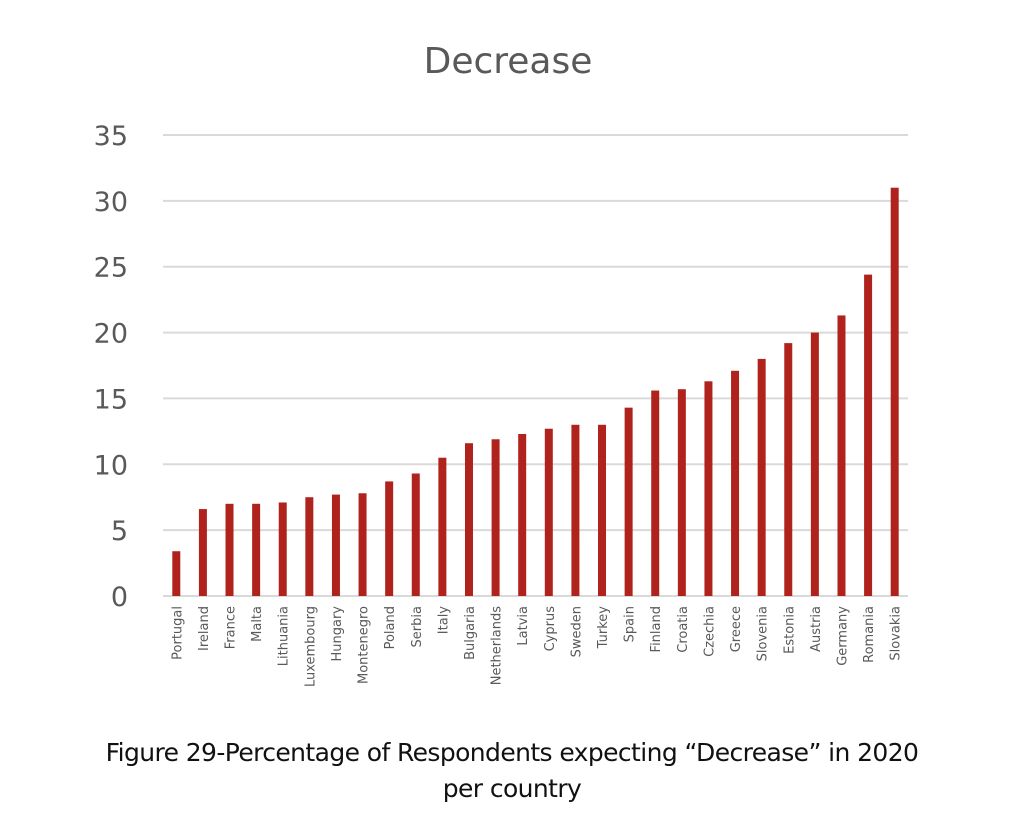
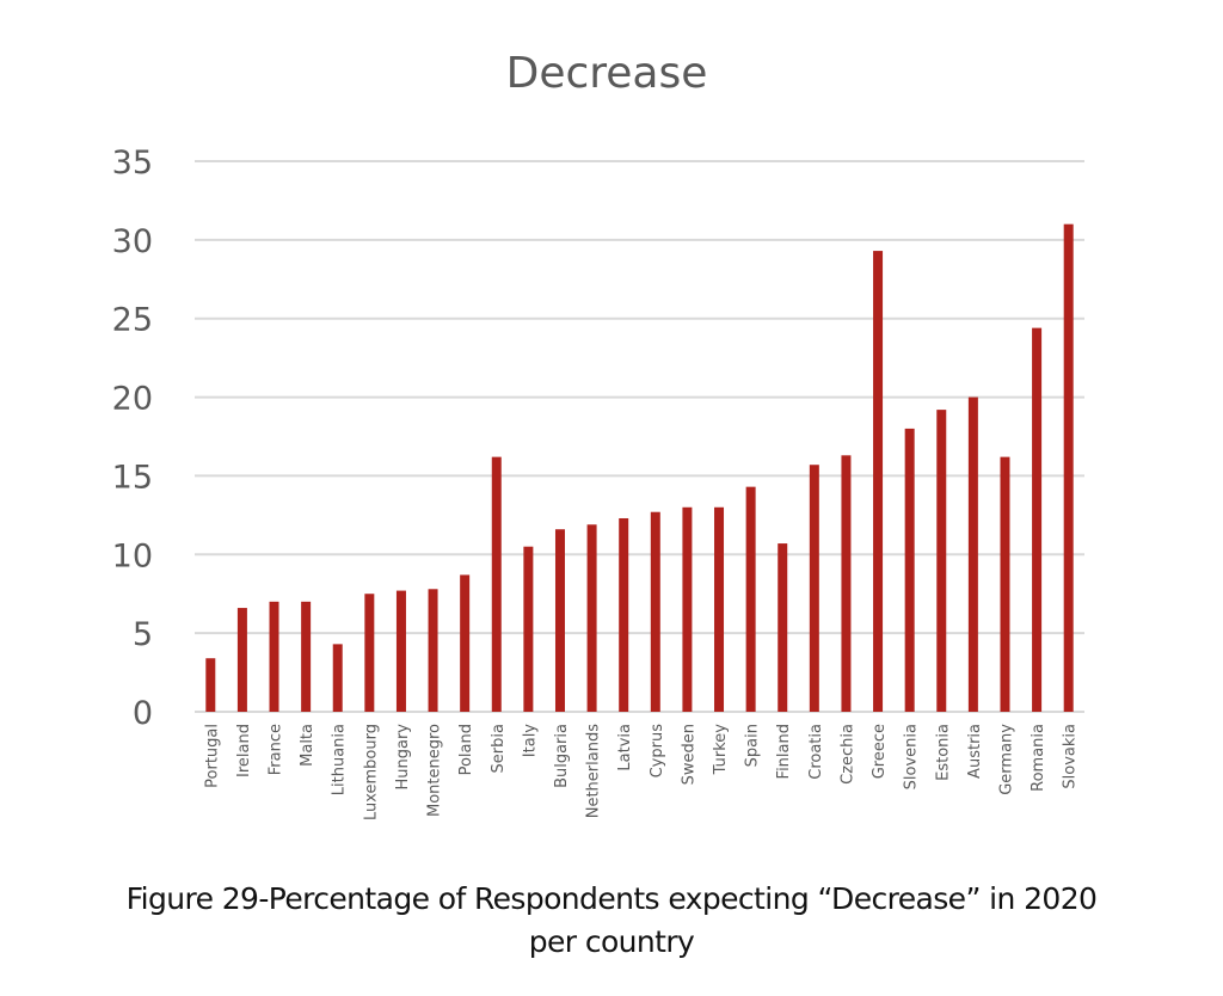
Lithuania: 7.1 -> 4.3
Serbia: 9.3 -> 16.2
Finland: 15.6 -> 10.7
Greece: 17.1 -> 29.3
Germany: 21.3 -> 16.2
